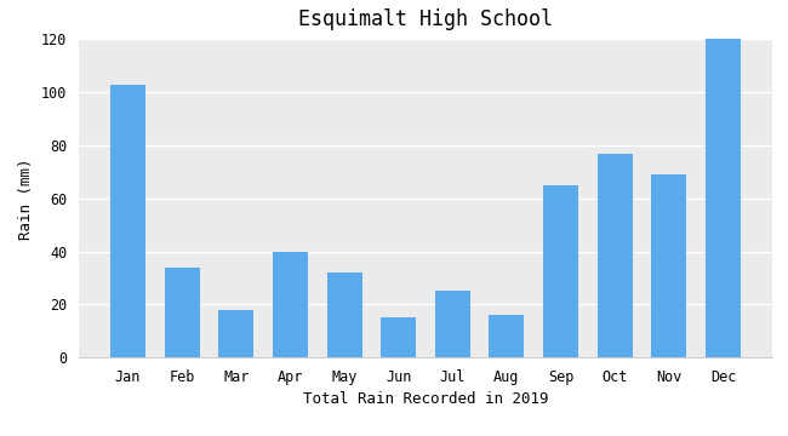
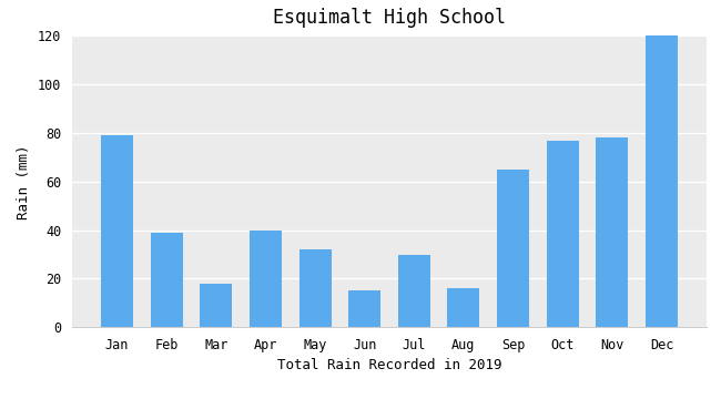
Jan: 103 -> 79
Feb: 34 -> 39
Jul: 25 -> 30
Nov: 69 -> 78
